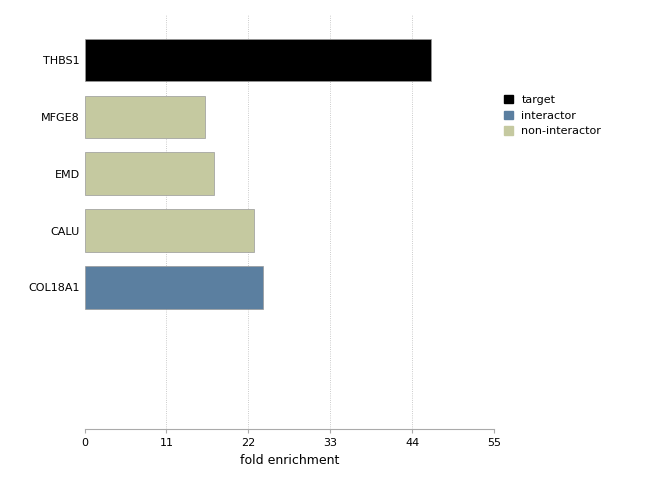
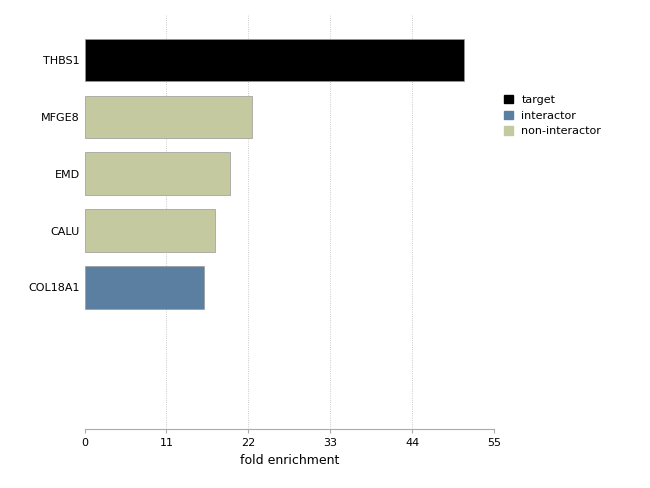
THBS1: 46.6 -> 51.0
MFGE8: 16.2 -> 22.5
EMD: 17.4 -> 19.5
CALU: 22.8 -> 17.5
COL18A1: 24.0 -> 16.0
